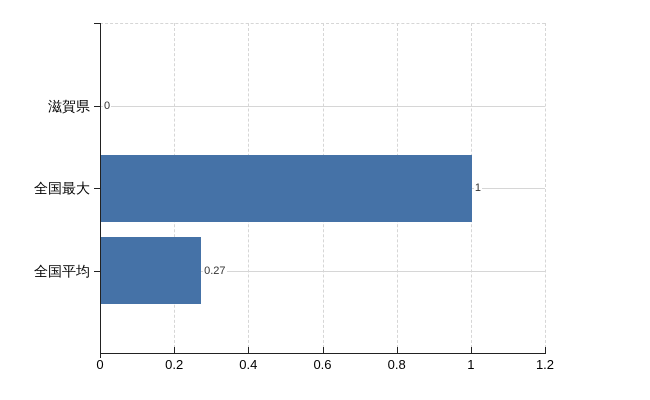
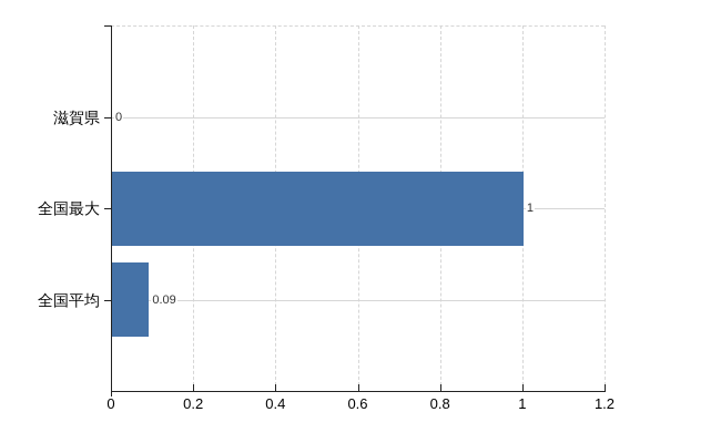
全国平均: 0.27 -> 0.09
